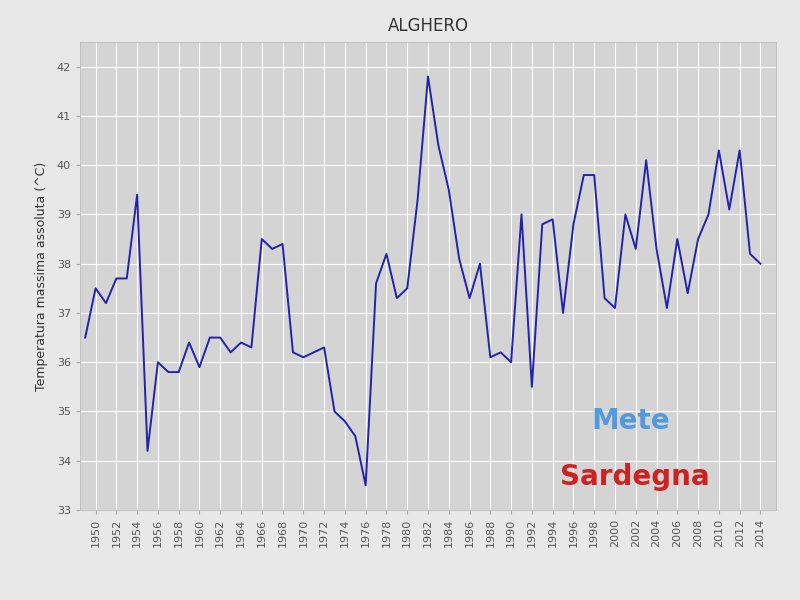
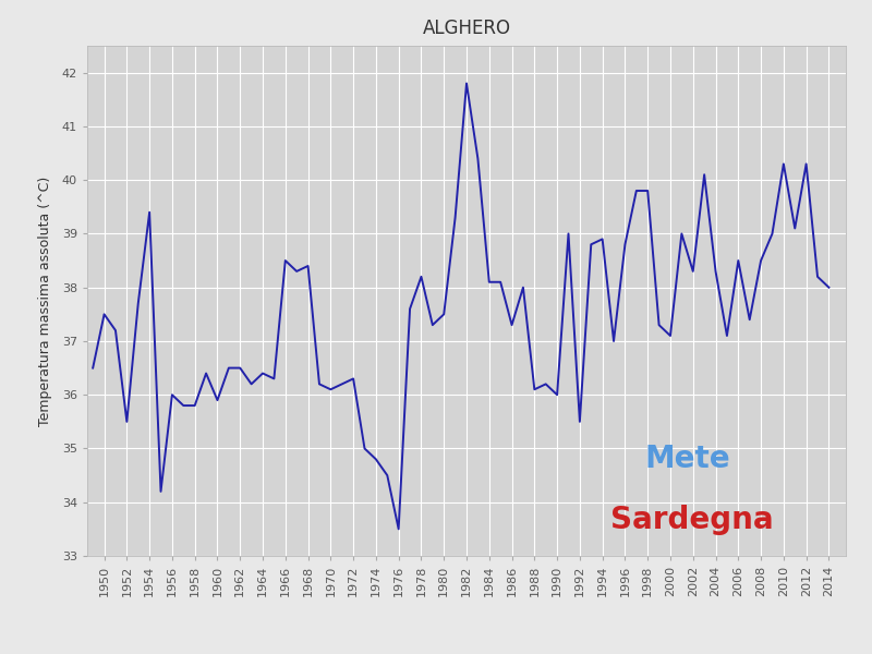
1952: 37.7 -> 35.5
1984: 39.5 -> 38.1
